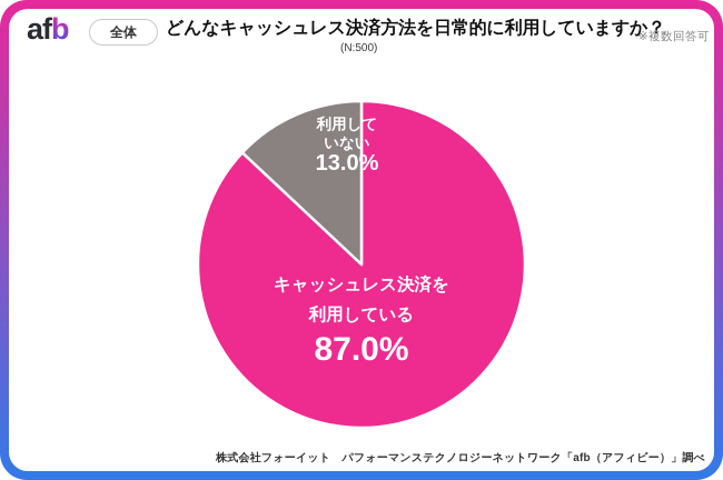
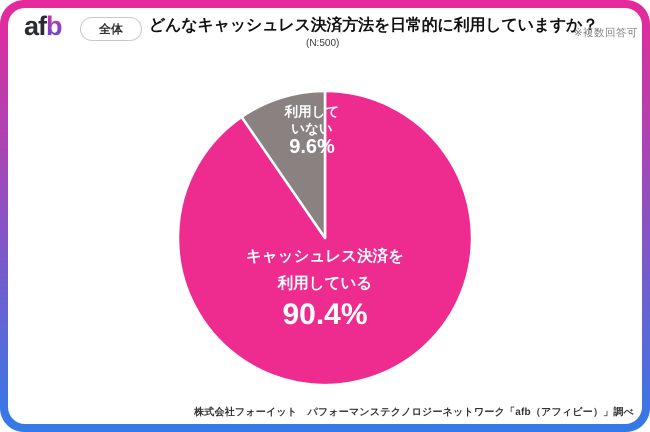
キャッシュレス決済を利用している: 87.0% -> 90.4%
利用していない: 13.0% -> 9.6%
